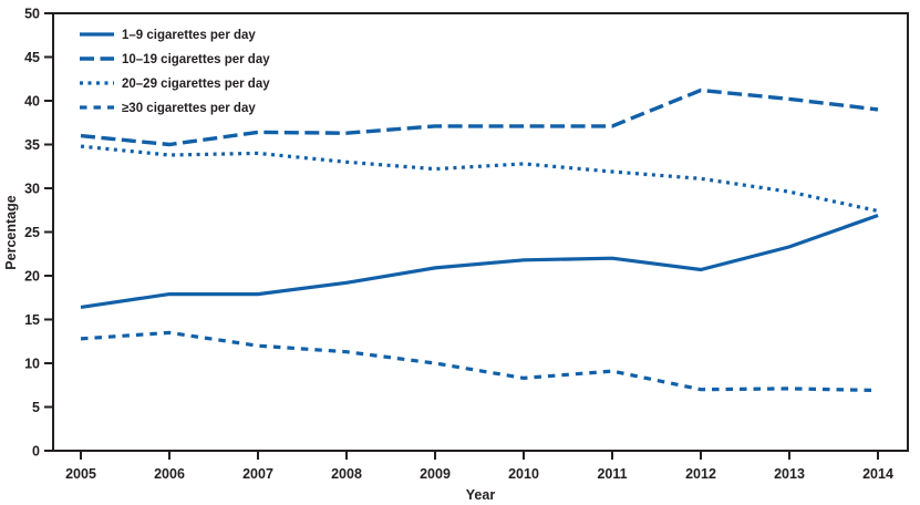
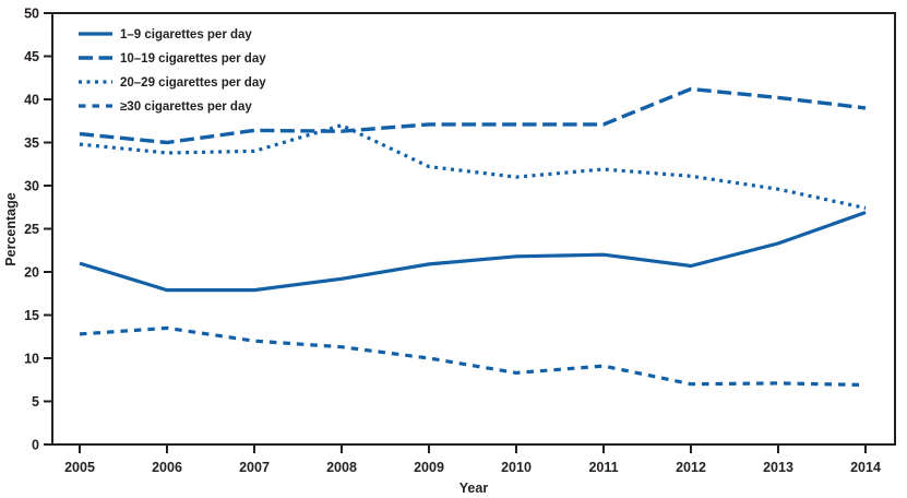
1–9 cigarettes per day/2005: 16 -> 21
20–29 cigarettes per day/2008: 33 -> 37
20–29 cigarettes per day/2010: 33 -> 31
